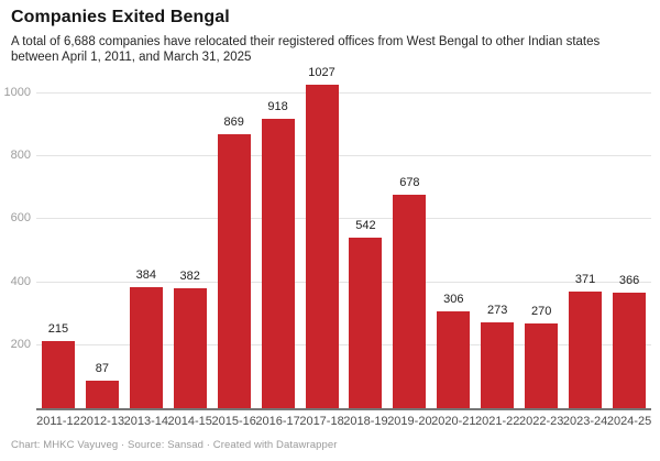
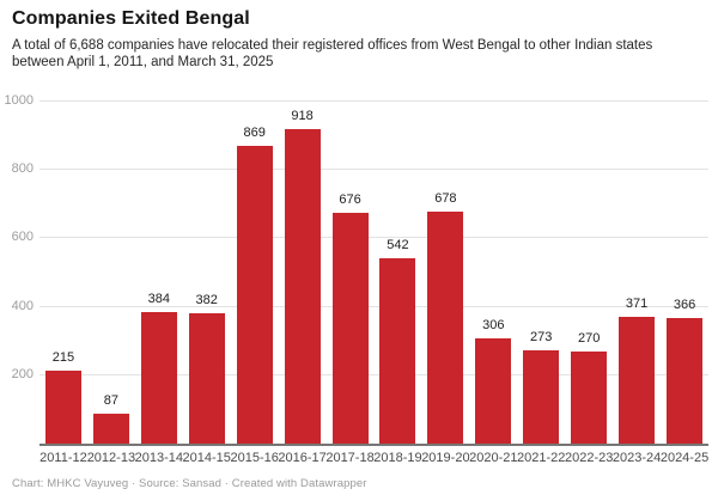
2017-18: 1027 -> 676
